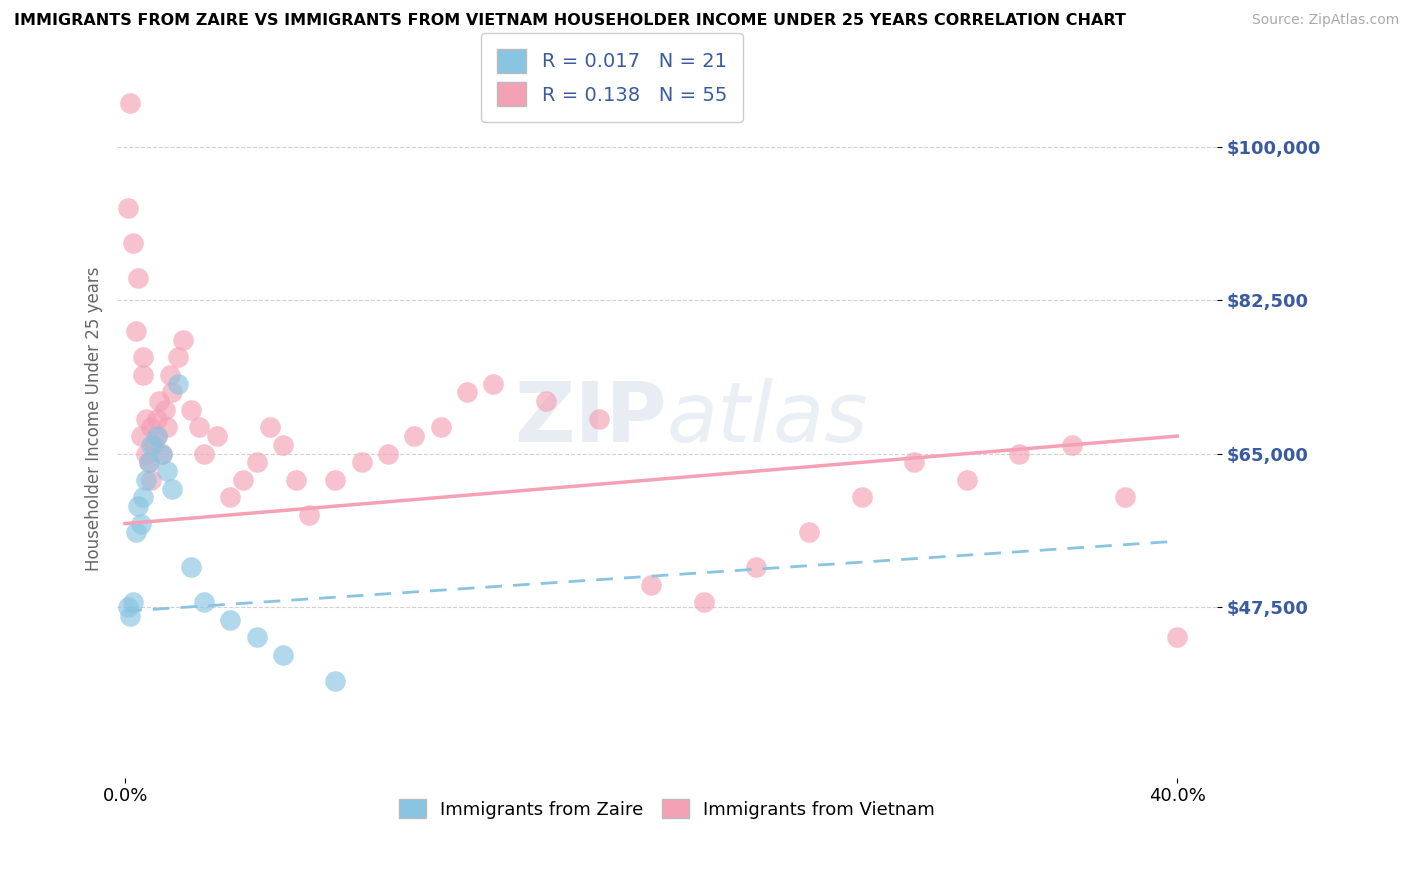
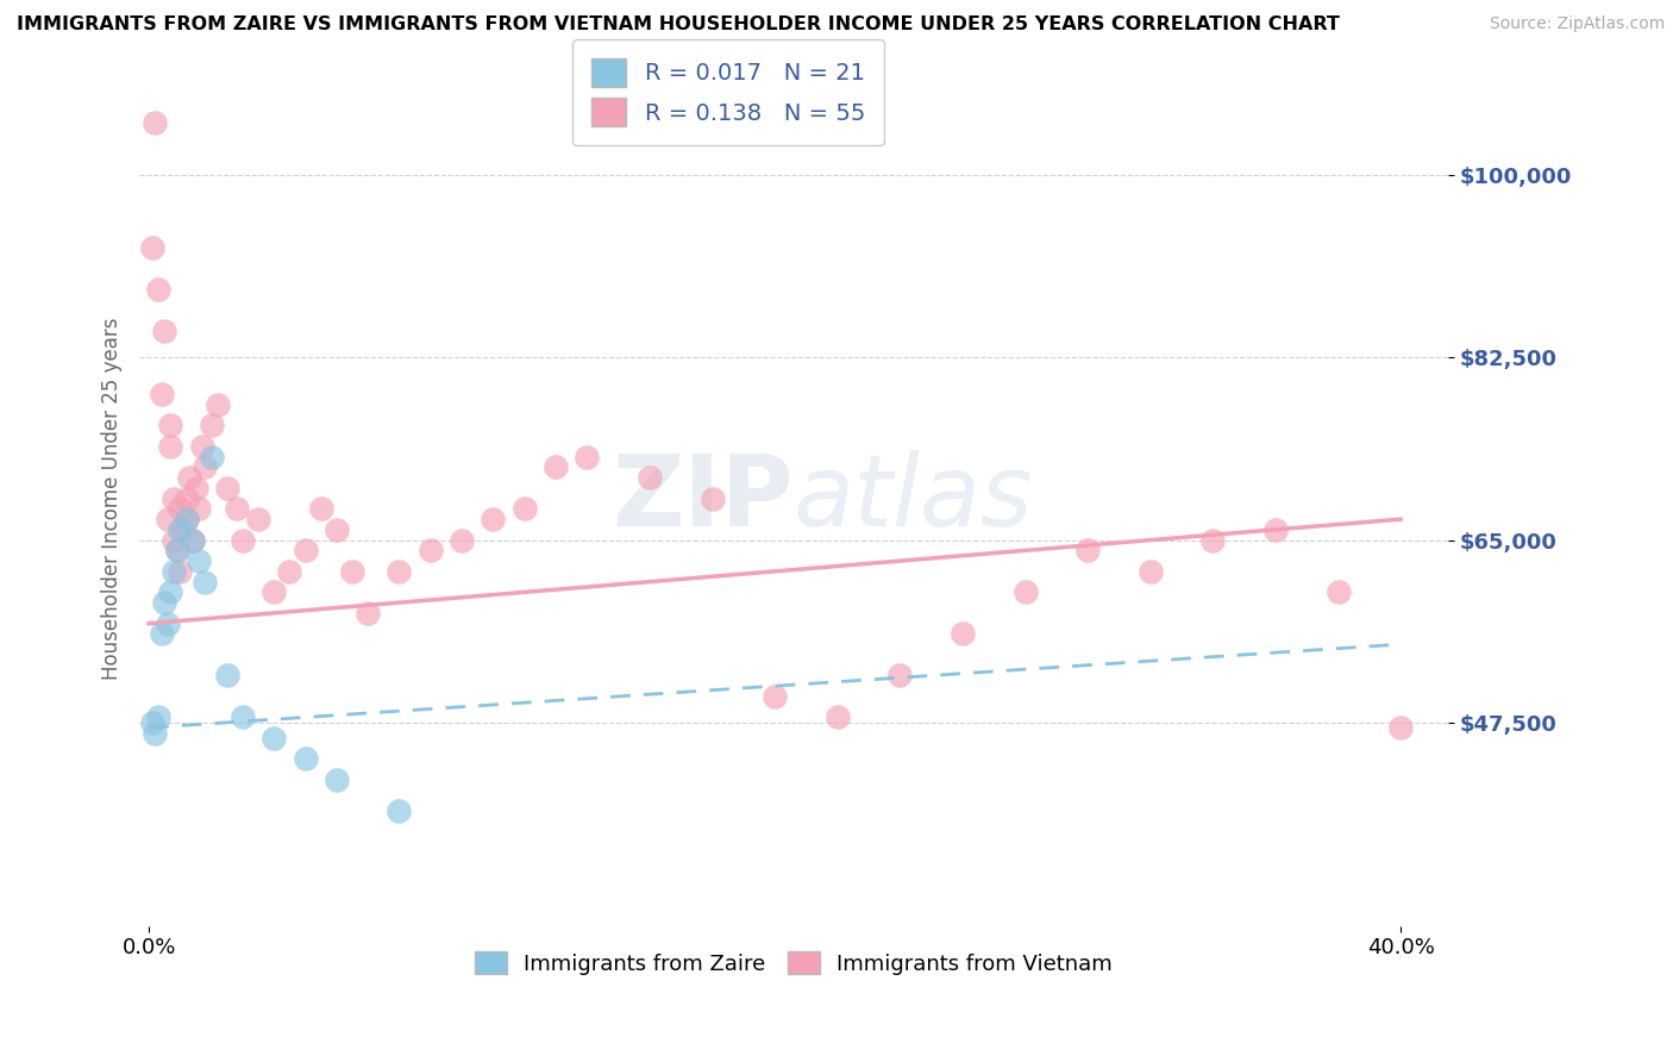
Immigrants from Vietnam/40.0%: $44,000 -> $47,000
